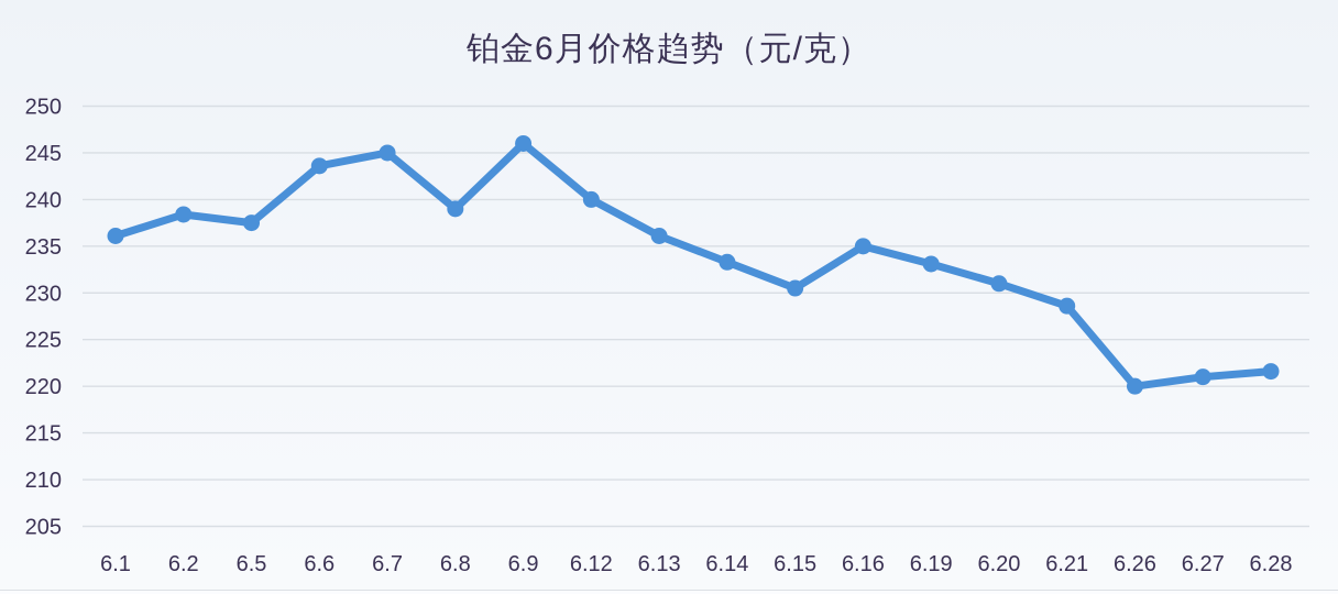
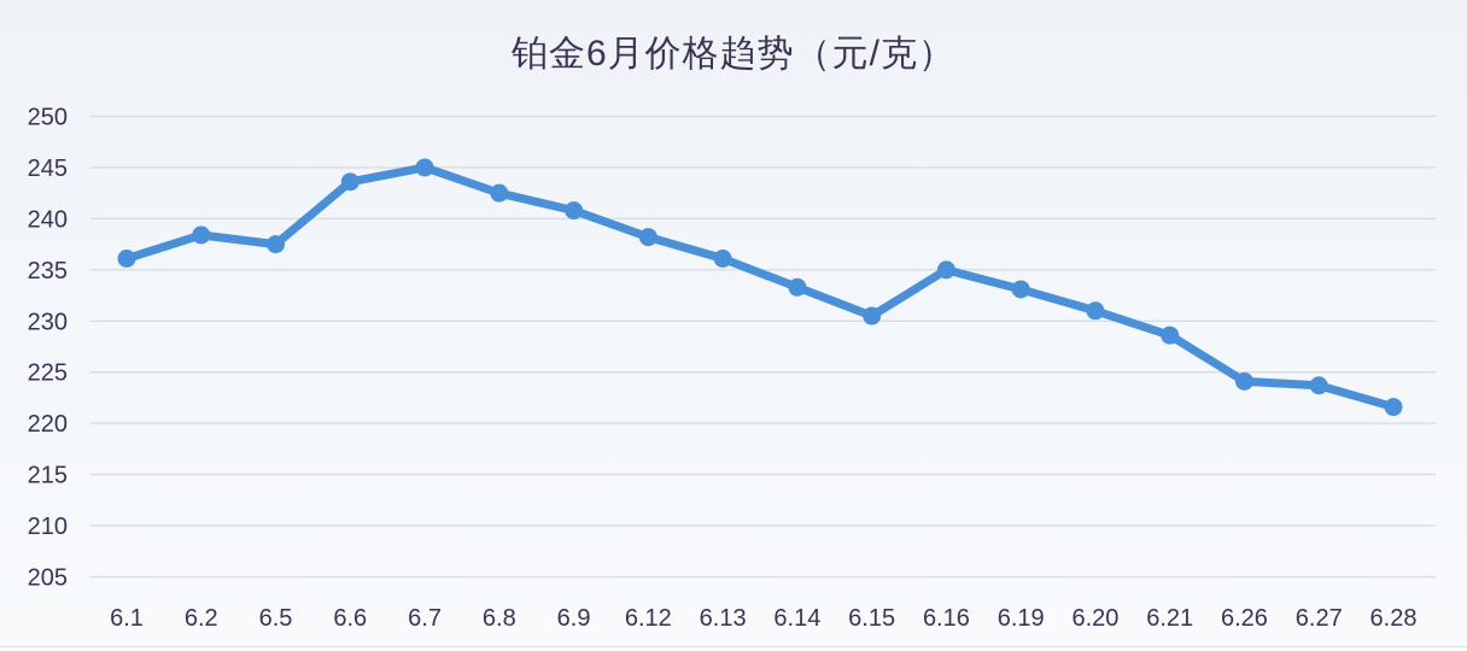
6.8: 239 -> 242
6.9: 246 -> 241
6.12: 240 -> 238
6.26: 220 -> 224
6.27: 221 -> 224
